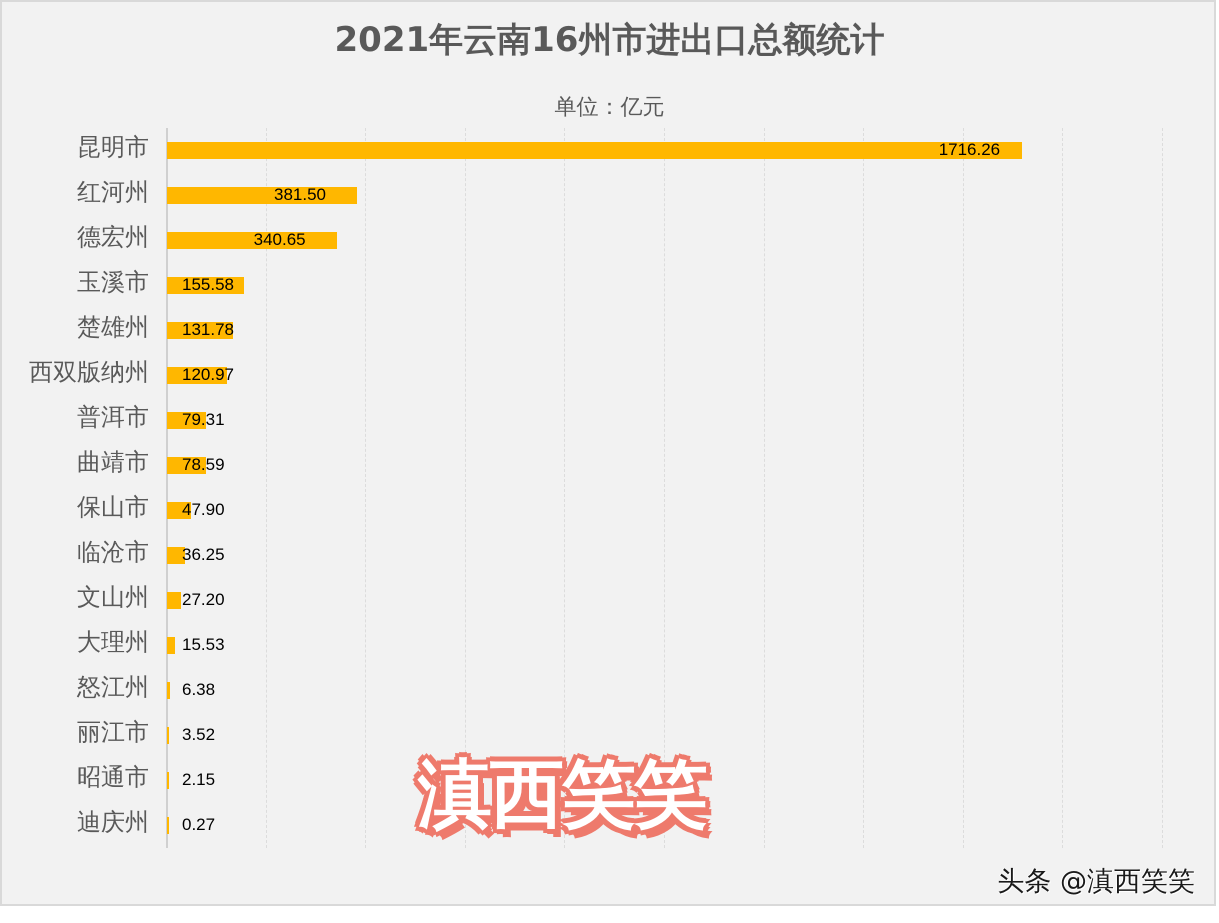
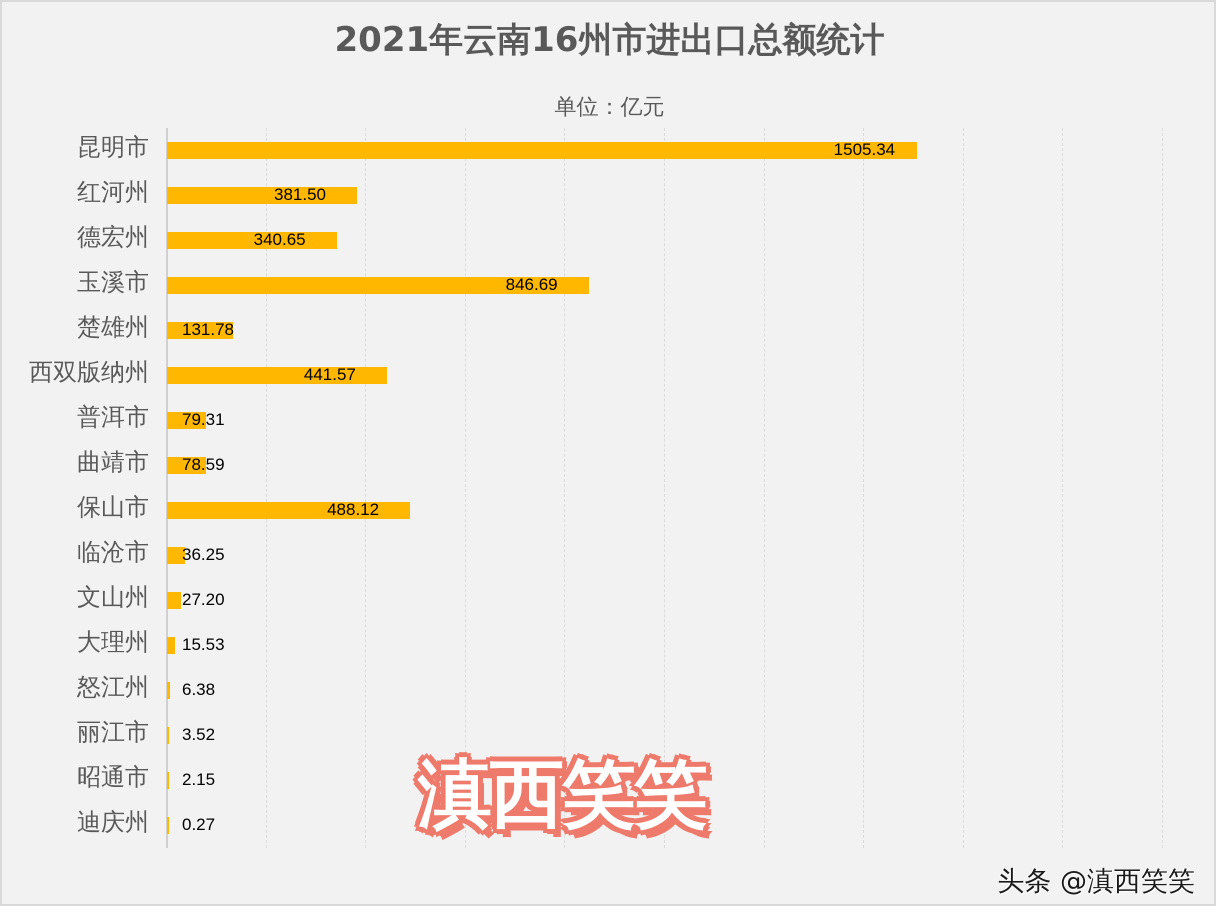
昆明市: 1716.26 -> 1505.34
玉溪市: 155.58 -> 846.69
西双版纳州: 120.97 -> 441.57
保山市: 47.90 -> 488.12
